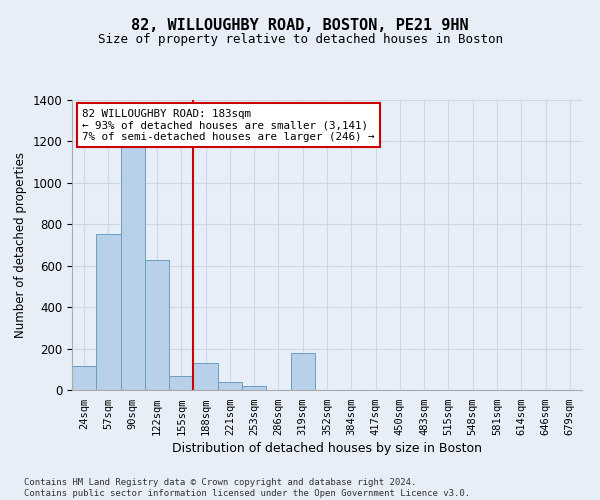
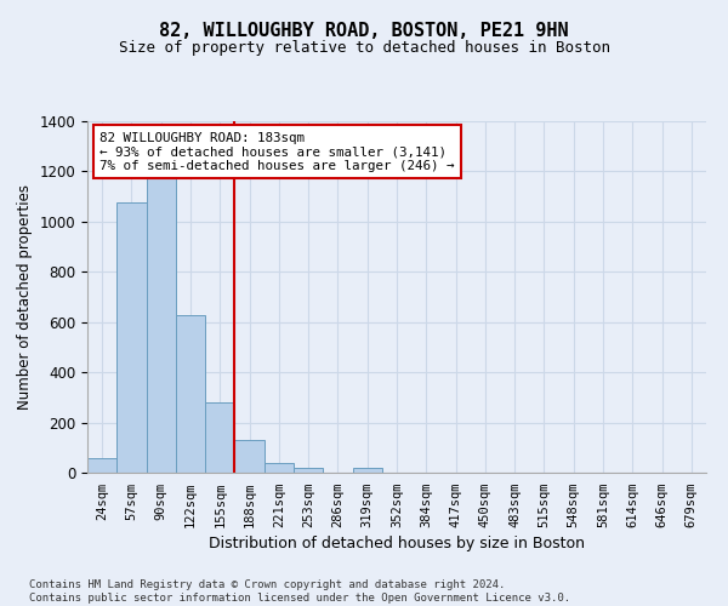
24sqm: 115 -> 60
57sqm: 755 -> 1075
155sqm: 70 -> 280
319sqm: 180 -> 18
